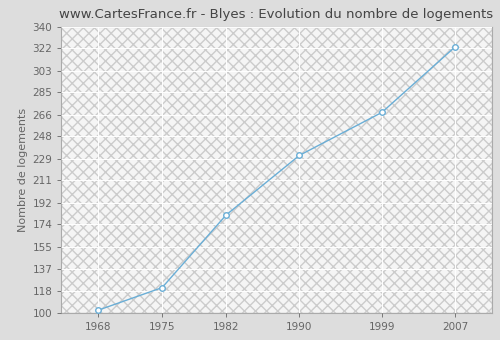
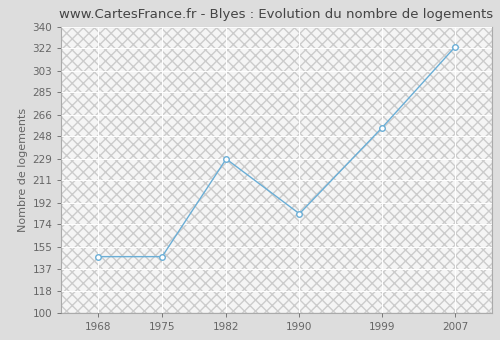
1968: 102 -> 147
1975: 121 -> 147
1982: 182 -> 229
1990: 232 -> 183
1999: 268 -> 255
